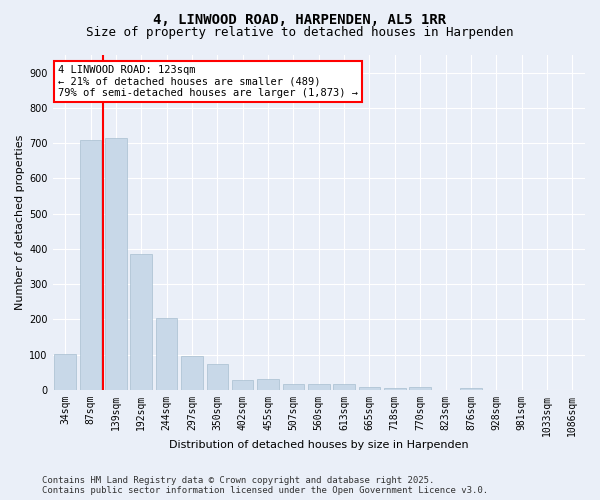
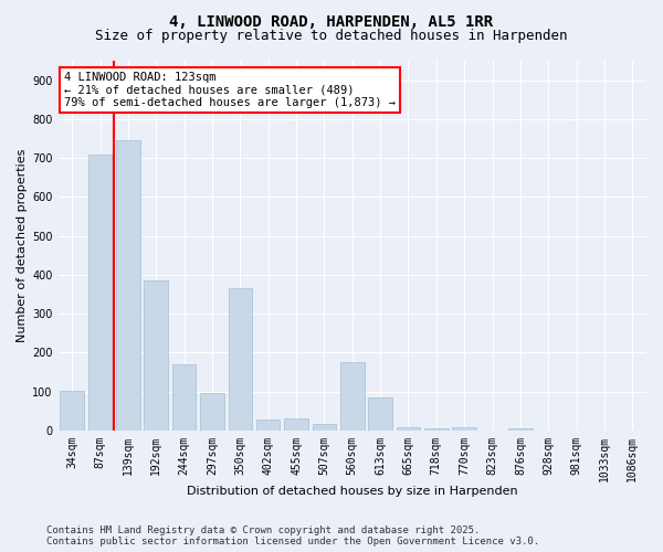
139sqm: 715 -> 745
244sqm: 205 -> 170
350sqm: 73 -> 365
560sqm: 17 -> 175
613sqm: 17 -> 85
